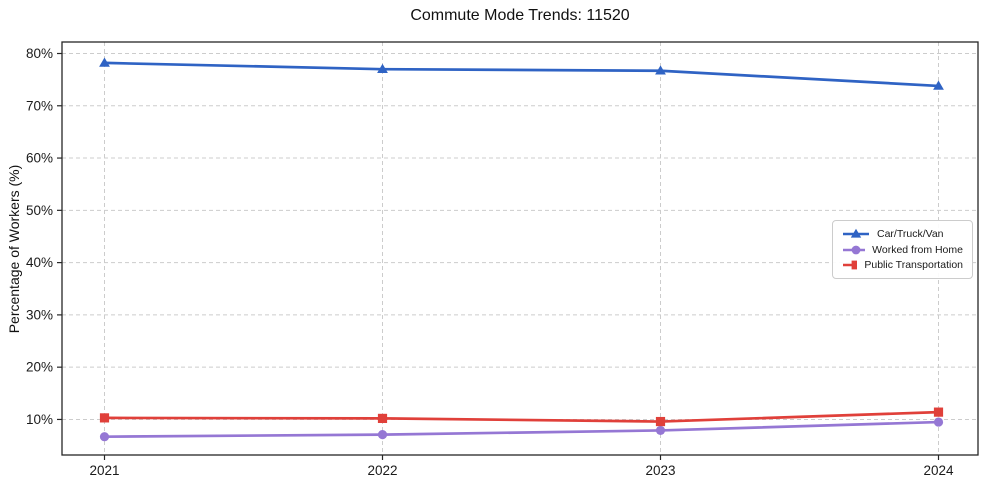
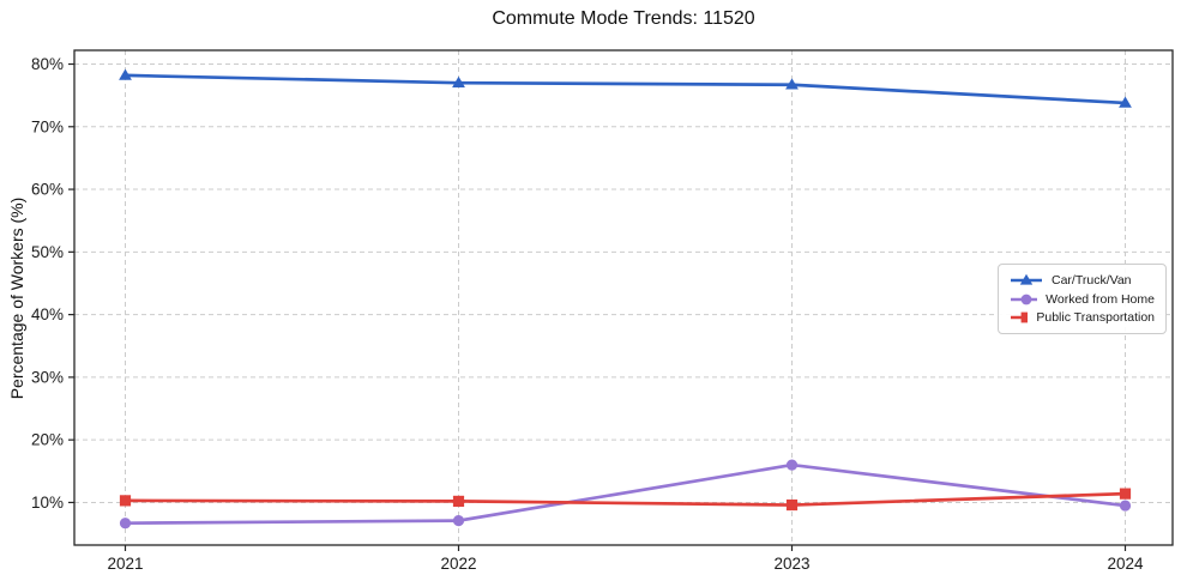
Worked from Home/2023: 8% -> 16%
